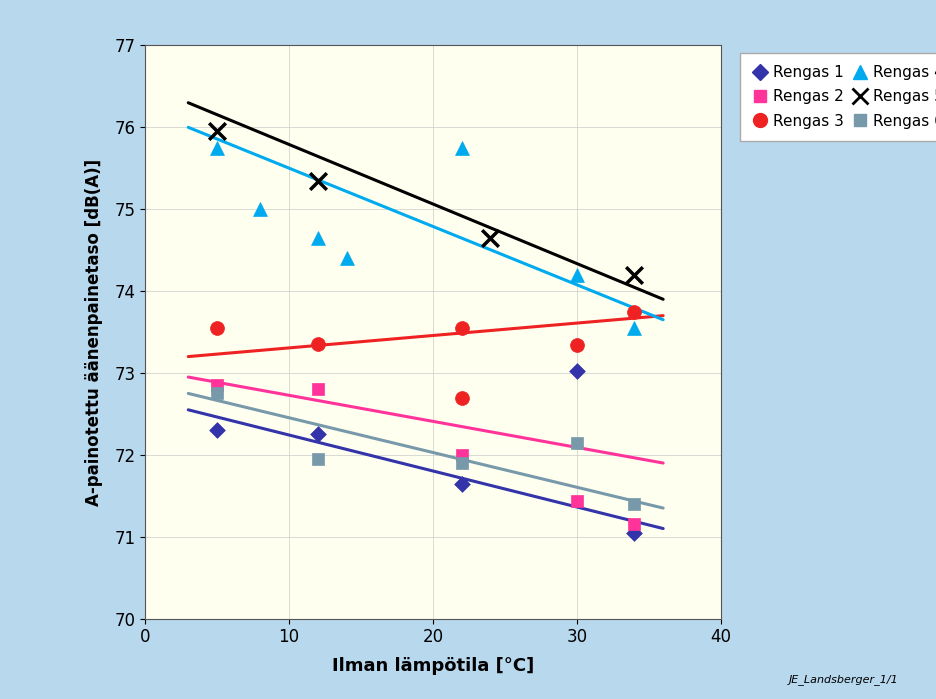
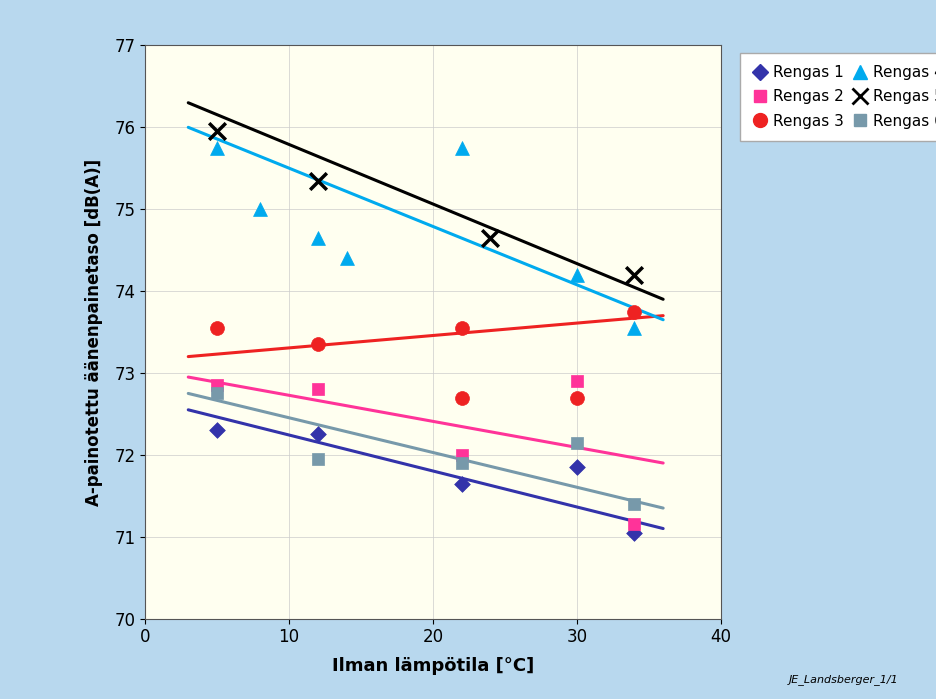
Rengas 1/30: 73.02 -> 71.85
Rengas 2/30: 71.44 -> 72.90
Rengas 3/30: 73.34 -> 72.70
